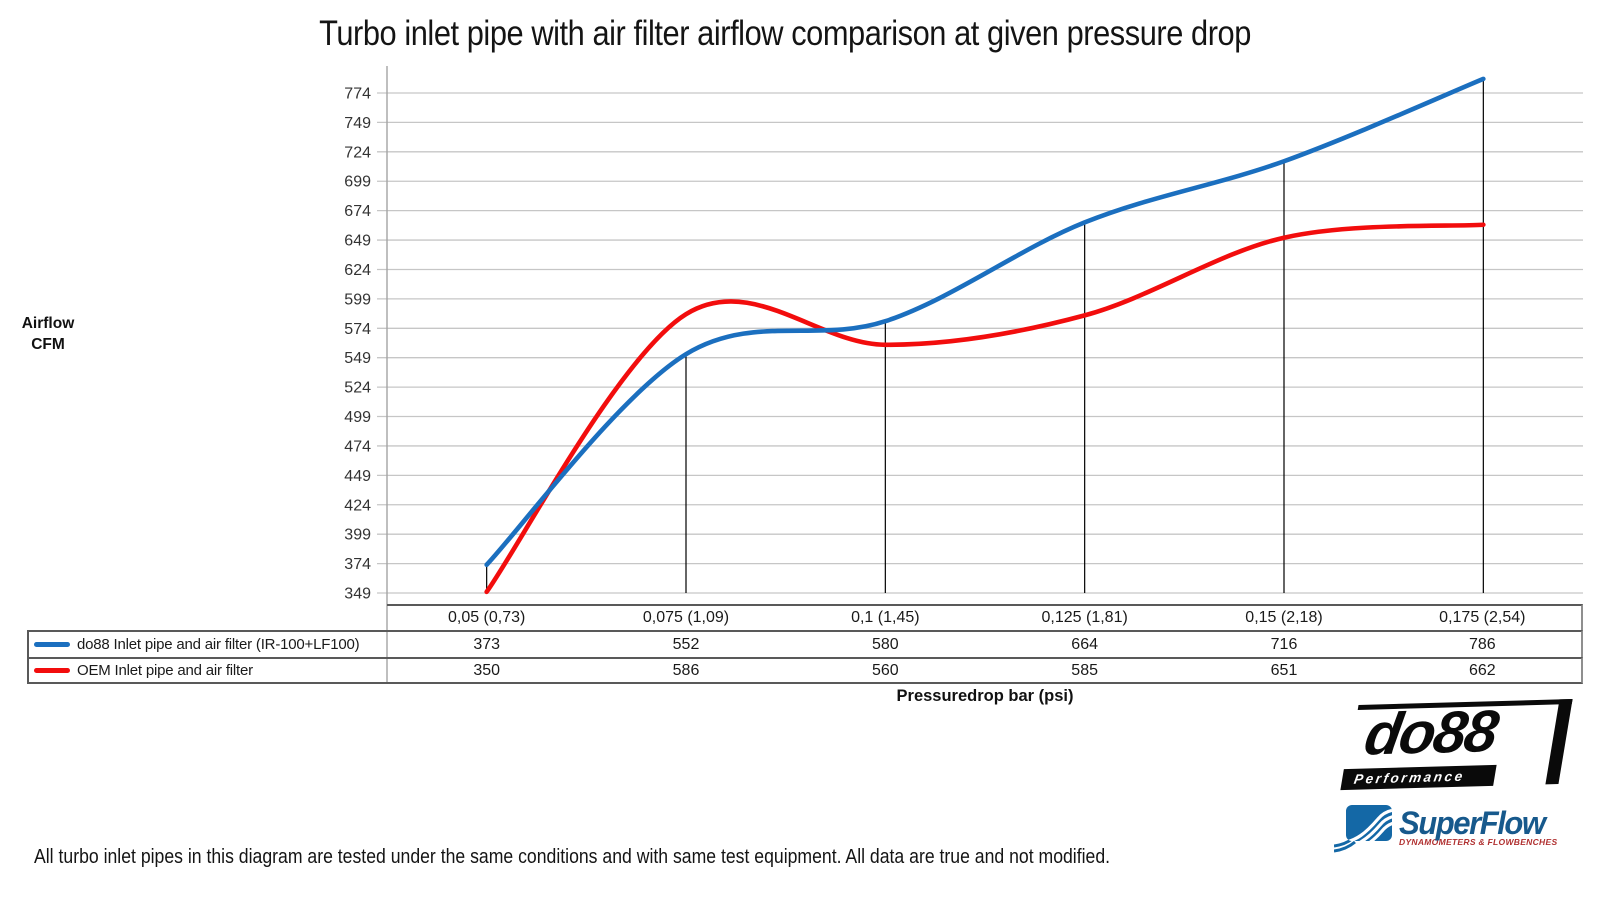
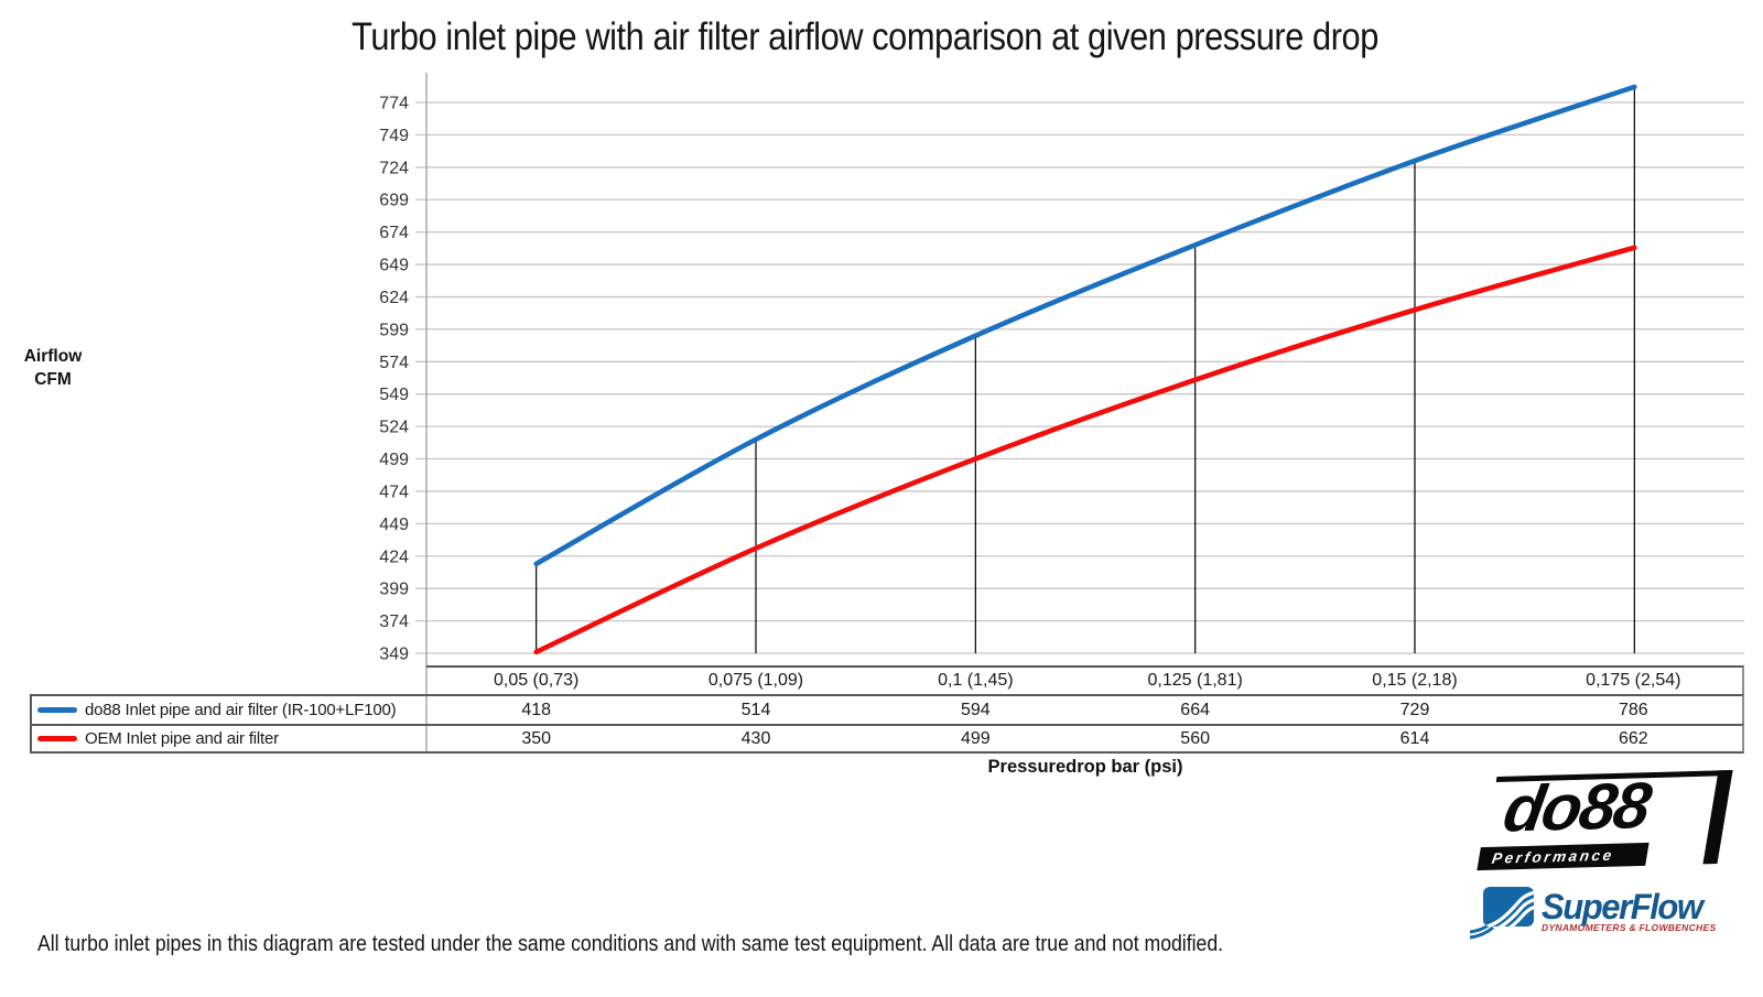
do88 Inlet pipe and air filter (IR-100+LF100)/0,05 (0,73): 373 -> 418
do88 Inlet pipe and air filter (IR-100+LF100)/0,075 (1,09): 552 -> 514
OEM Inlet pipe and air filter/0,075 (1,09): 586 -> 430
do88 Inlet pipe and air filter (IR-100+LF100)/0,1 (1,45): 580 -> 594
OEM Inlet pipe and air filter/0,1 (1,45): 560 -> 499
OEM Inlet pipe and air filter/0,125 (1,81): 585 -> 560
do88 Inlet pipe and air filter (IR-100+LF100)/0,15 (2,18): 716 -> 729
OEM Inlet pipe and air filter/0,15 (2,18): 651 -> 614
